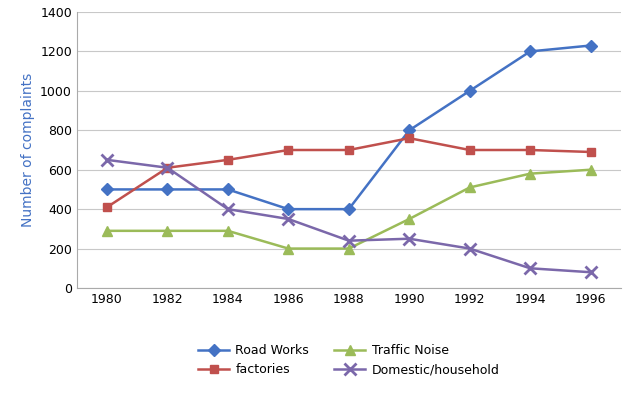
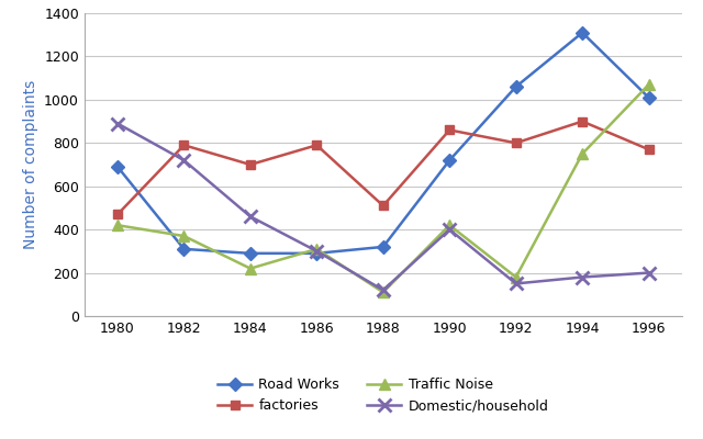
Road Works/1980: 500 -> 690
factories/1980: 410 -> 470
Traffic Noise/1980: 290 -> 420
Domestic/household/1980: 650 -> 890
Road Works/1982: 500 -> 310
factories/1982: 610 -> 790
Traffic Noise/1982: 290 -> 370
Domestic/household/1982: 610 -> 720
Road Works/1984: 500 -> 290
factories/1984: 650 -> 700
Traffic Noise/1984: 290 -> 220
Domestic/household/1984: 400 -> 460
Road Works/1986: 400 -> 290
factories/1986: 700 -> 790
Traffic Noise/1986: 200 -> 310
Domestic/household/1986: 350 -> 300
Road Works/1988: 400 -> 320
factories/1988: 700 -> 510
Traffic Noise/1988: 200 -> 110
Domestic/household/1988: 240 -> 120
Road Works/1990: 800 -> 720
factories/1990: 760 -> 860
Traffic Noise/1990: 350 -> 420
Domestic/household/1990: 250 -> 400
Road Works/1992: 1000 -> 1060
factories/1992: 700 -> 800
Traffic Noise/1992: 510 -> 180
Domestic/household/1992: 200 -> 150
Road Works/1994: 1200 -> 1310
factories/1994: 700 -> 900
Traffic Noise/1994: 580 -> 750
Domestic/household/1994: 100 -> 180
Road Works/1996: 1230 -> 1010
factories/1996: 690 -> 770
Traffic Noise/1996: 600 -> 1070
Domestic/household/1996: 80 -> 200
